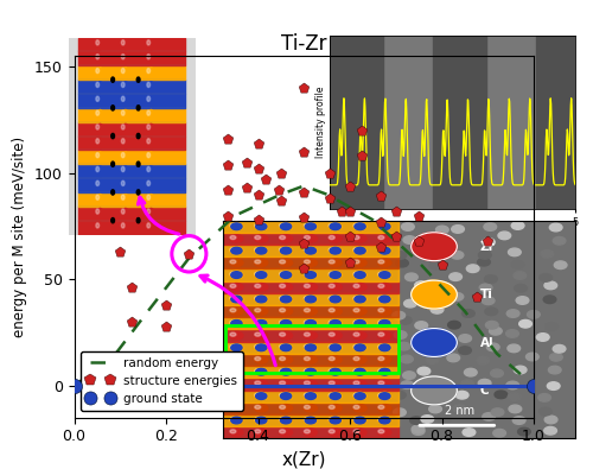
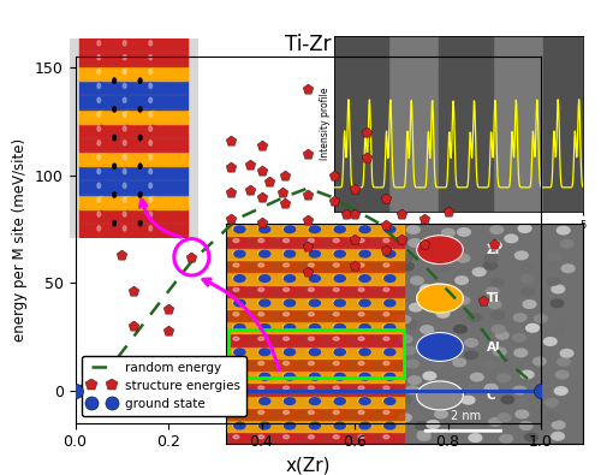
Ti-Zr/structure energies/0.8: 57 -> 83
